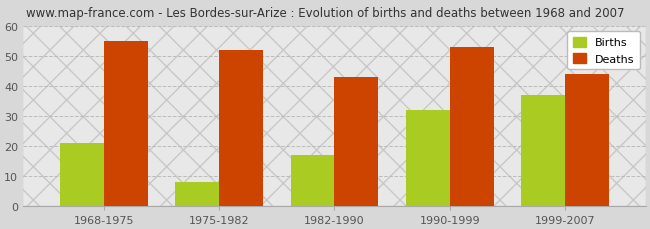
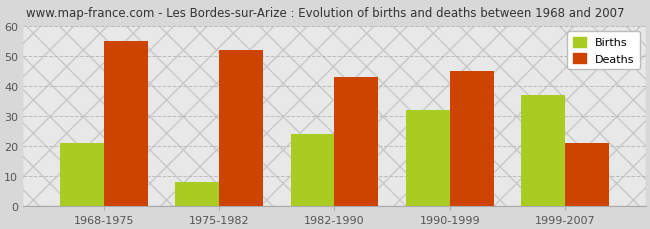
Births/1982-1990: 17 -> 24
Deaths/1990-1999: 53 -> 45
Deaths/1999-2007: 44 -> 21
